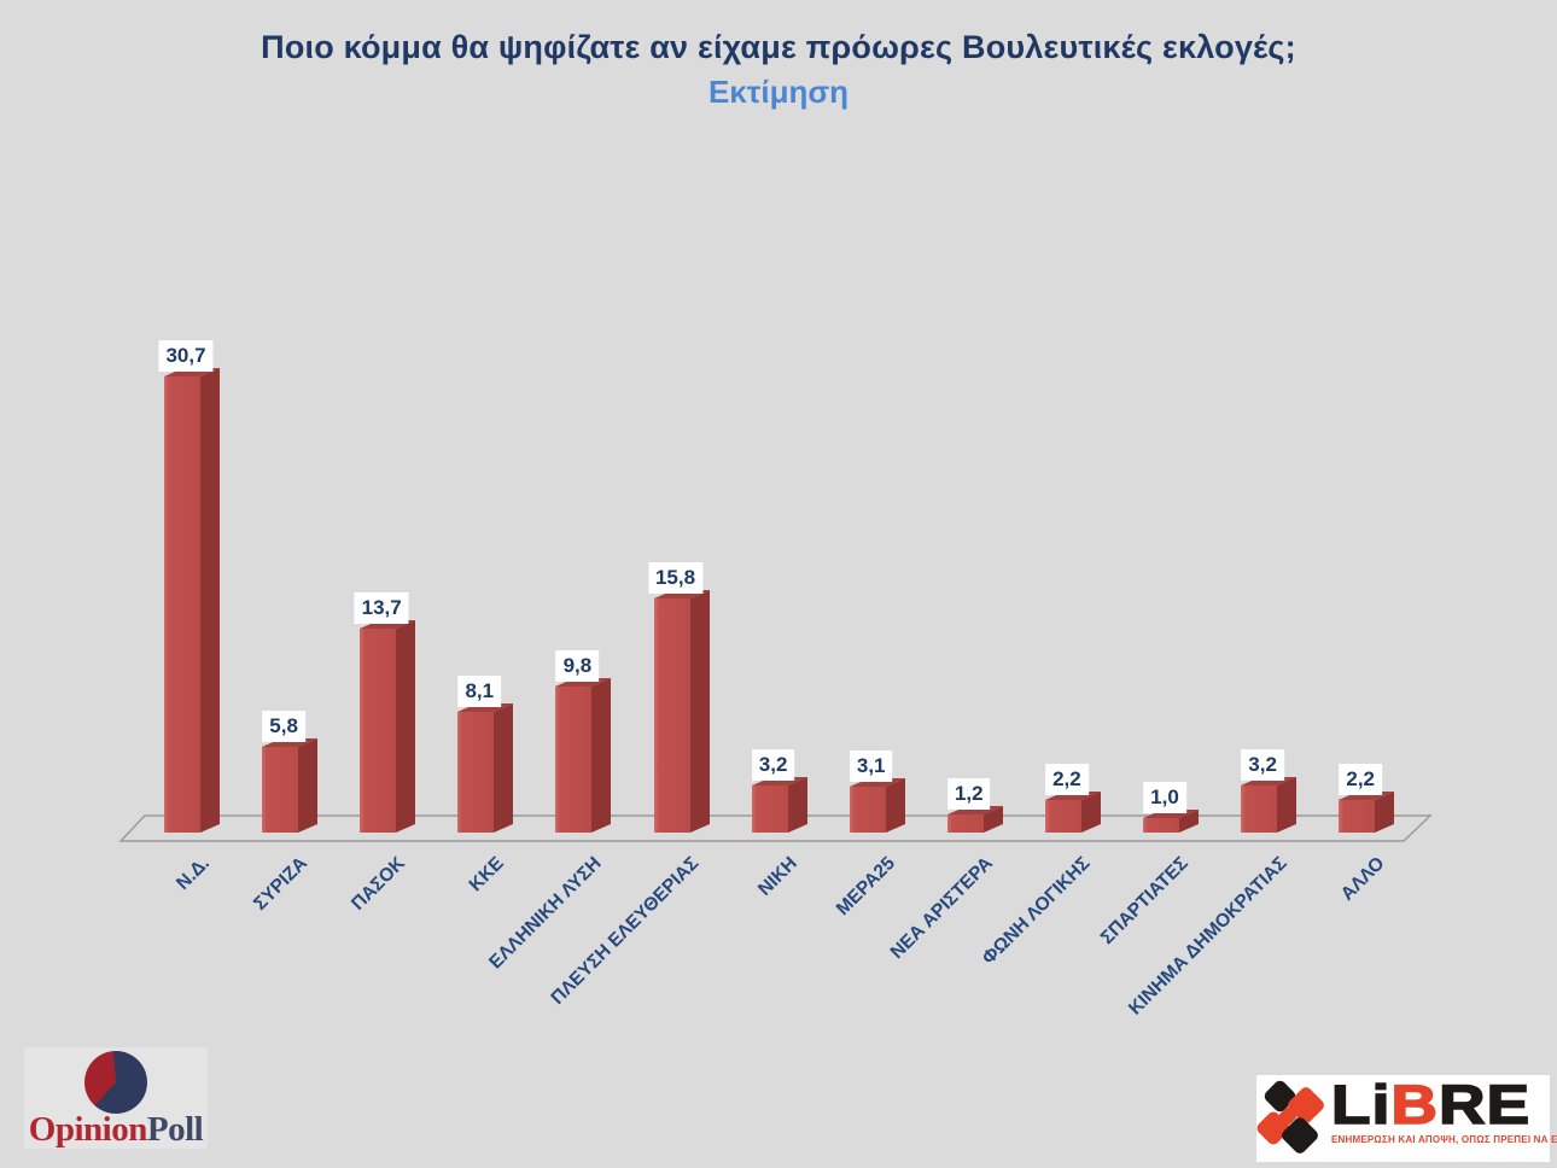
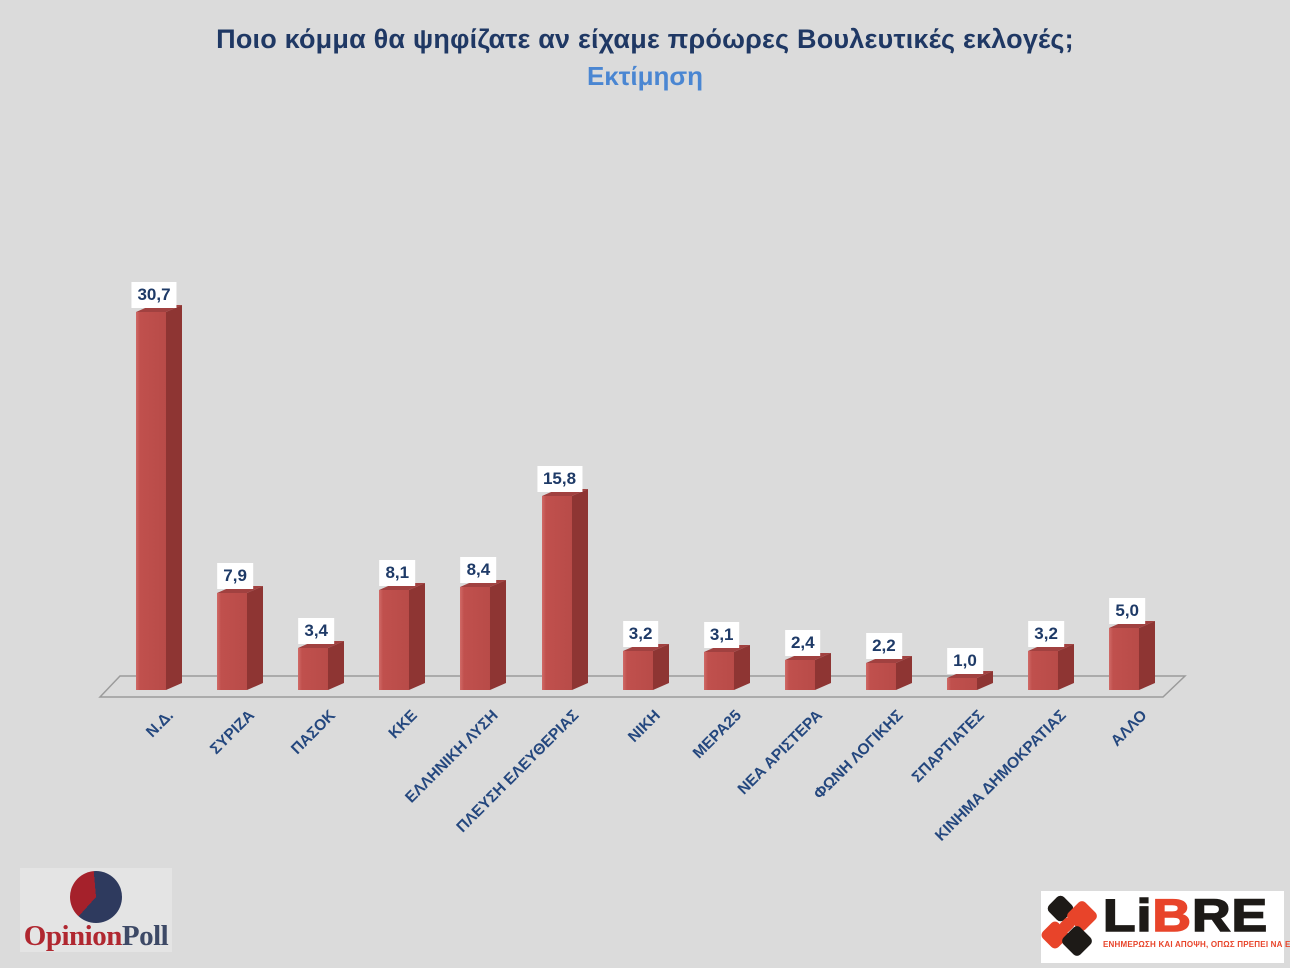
ΣΥΡΙΖΑ: 5,8 -> 7,9
ΠΑΣΟΚ: 13,7 -> 3,4
ΕΛΛΗΝΙΚΗ ΛΥΣΗ: 9,8 -> 8,4
ΝΕΑ ΑΡΙΣΤΕΡΑ: 1,2 -> 2,4
ΑΛΛΟ: 2,2 -> 5,0
